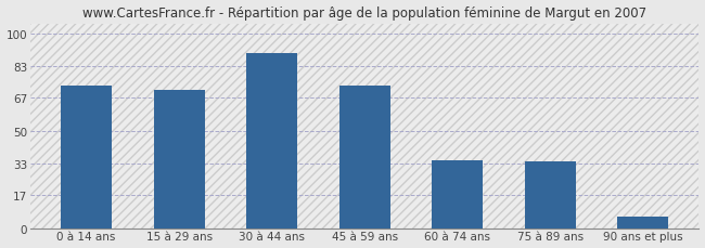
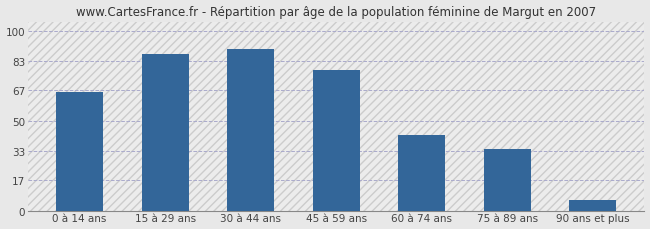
0 à 14 ans: 73 -> 66
15 à 29 ans: 71 -> 87
45 à 59 ans: 73 -> 78
60 à 74 ans: 35 -> 42
